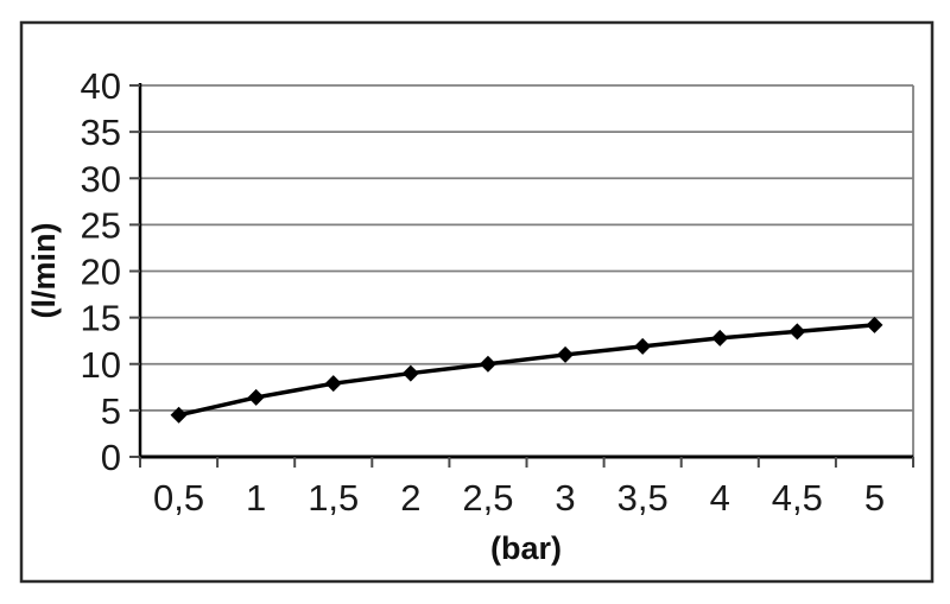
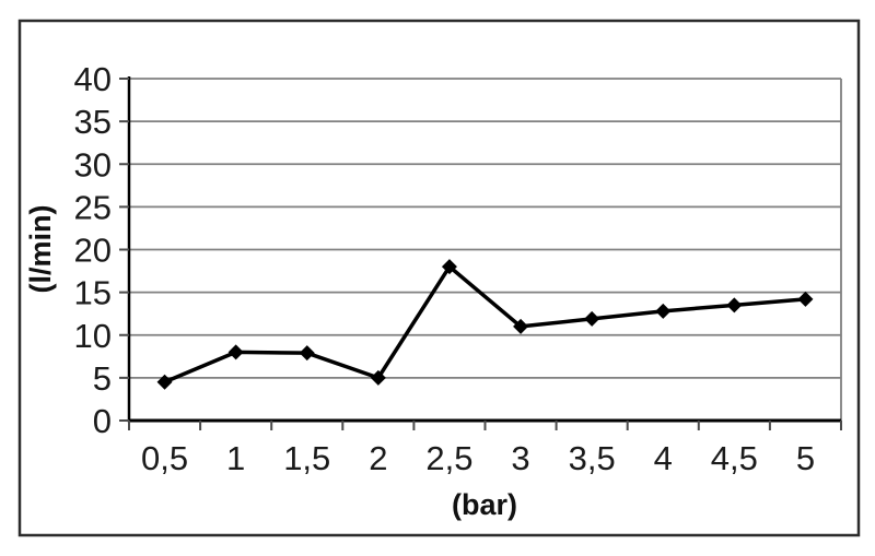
1: 6 -> 8
2: 9 -> 5
2,5: 10 -> 18
